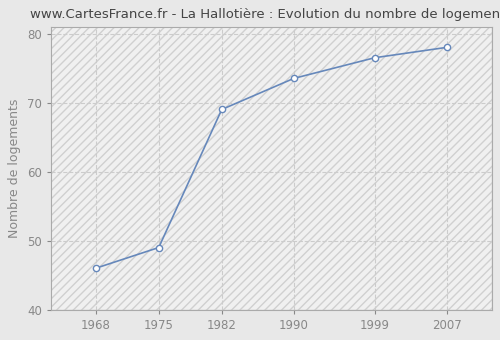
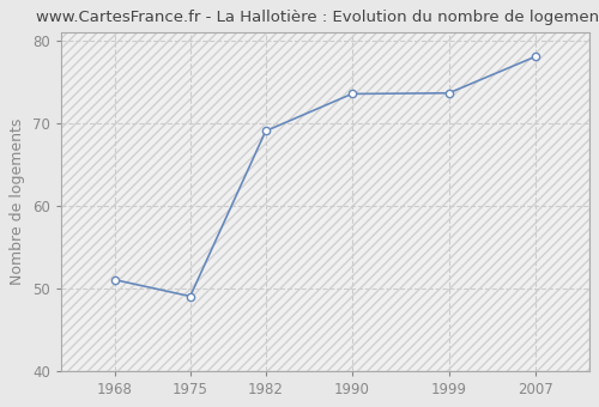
1968: 46.0 -> 51.0
1999: 76.5 -> 73.6
